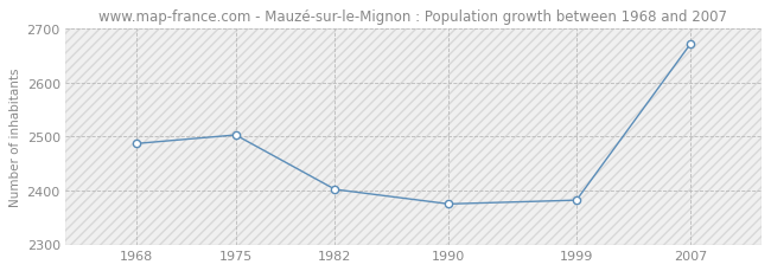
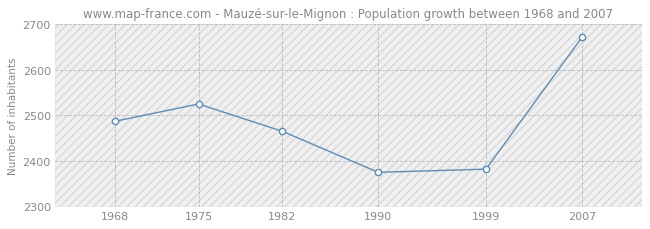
1975: 2503 -> 2525
1982: 2402 -> 2465
